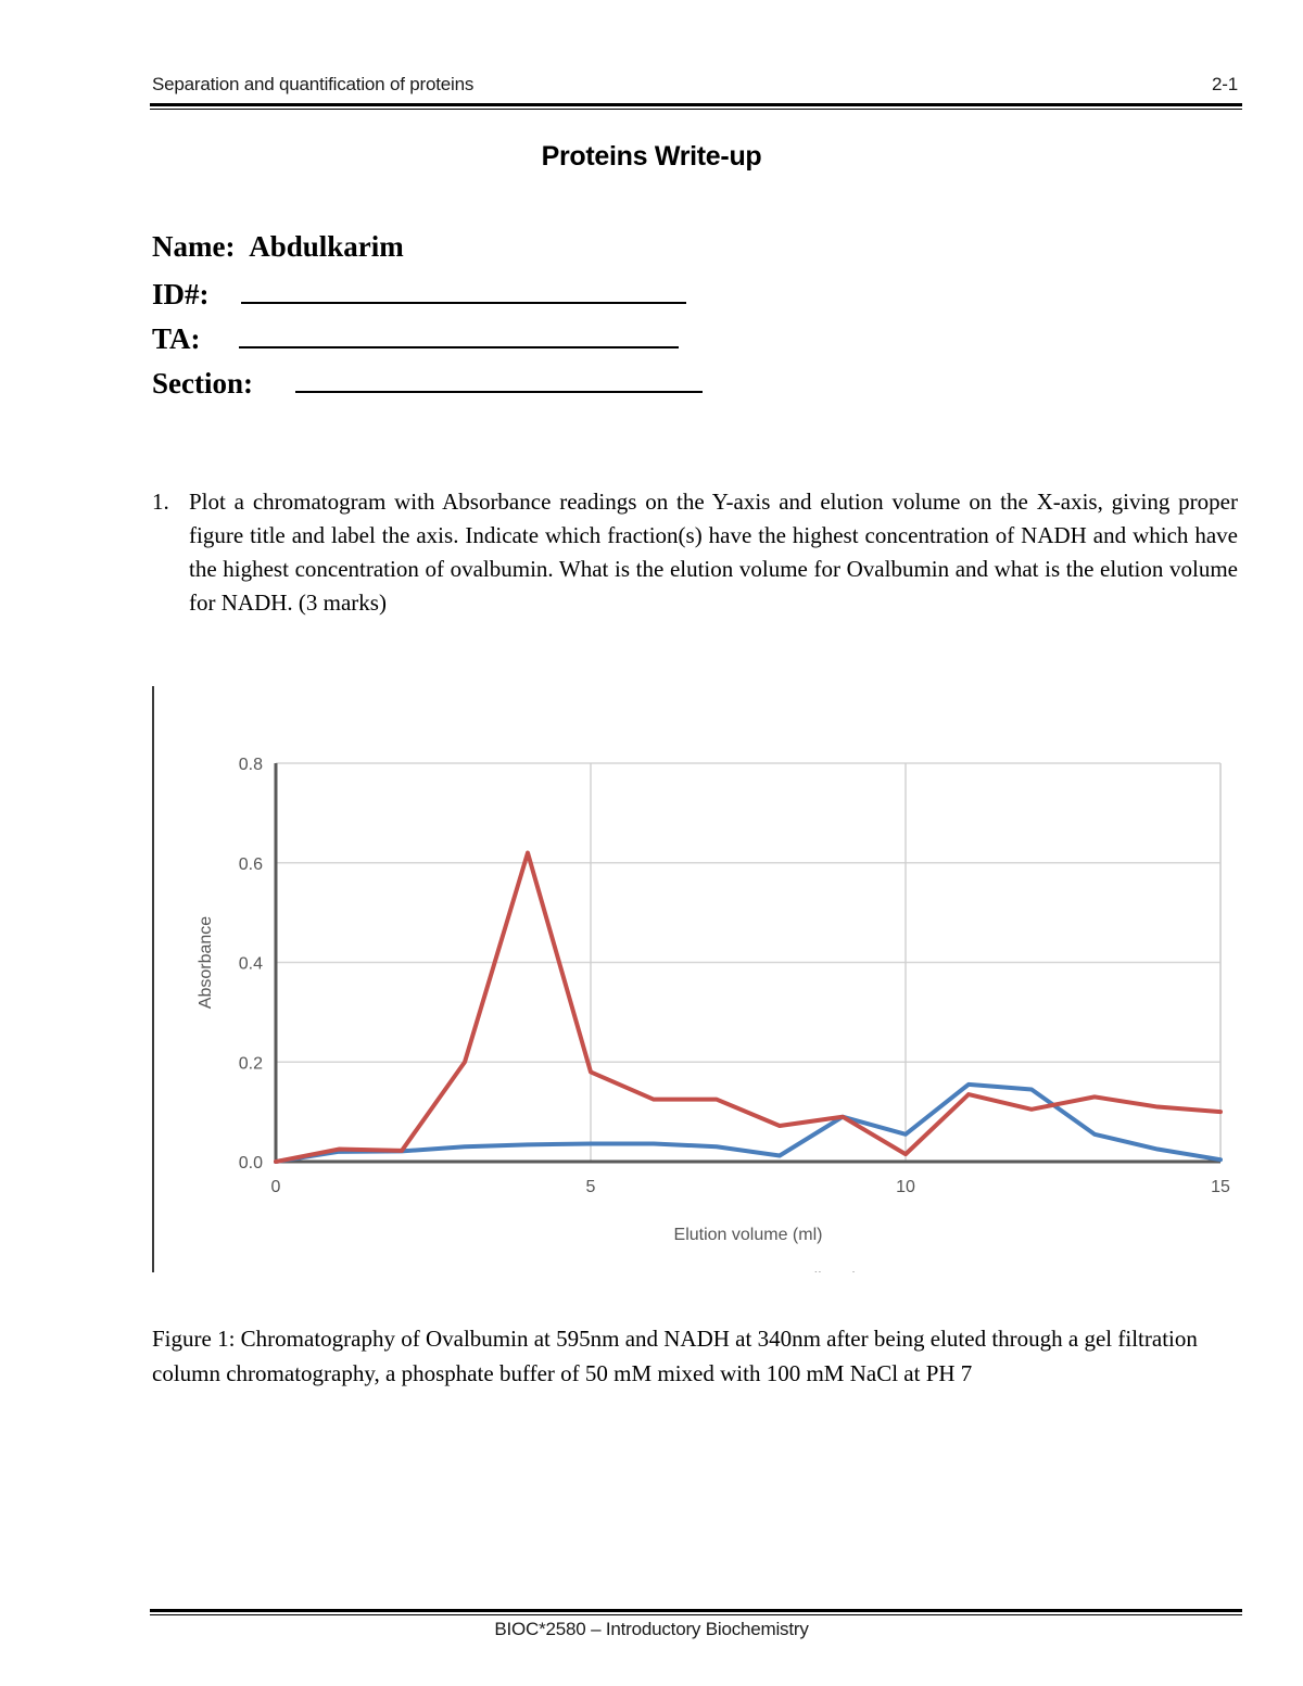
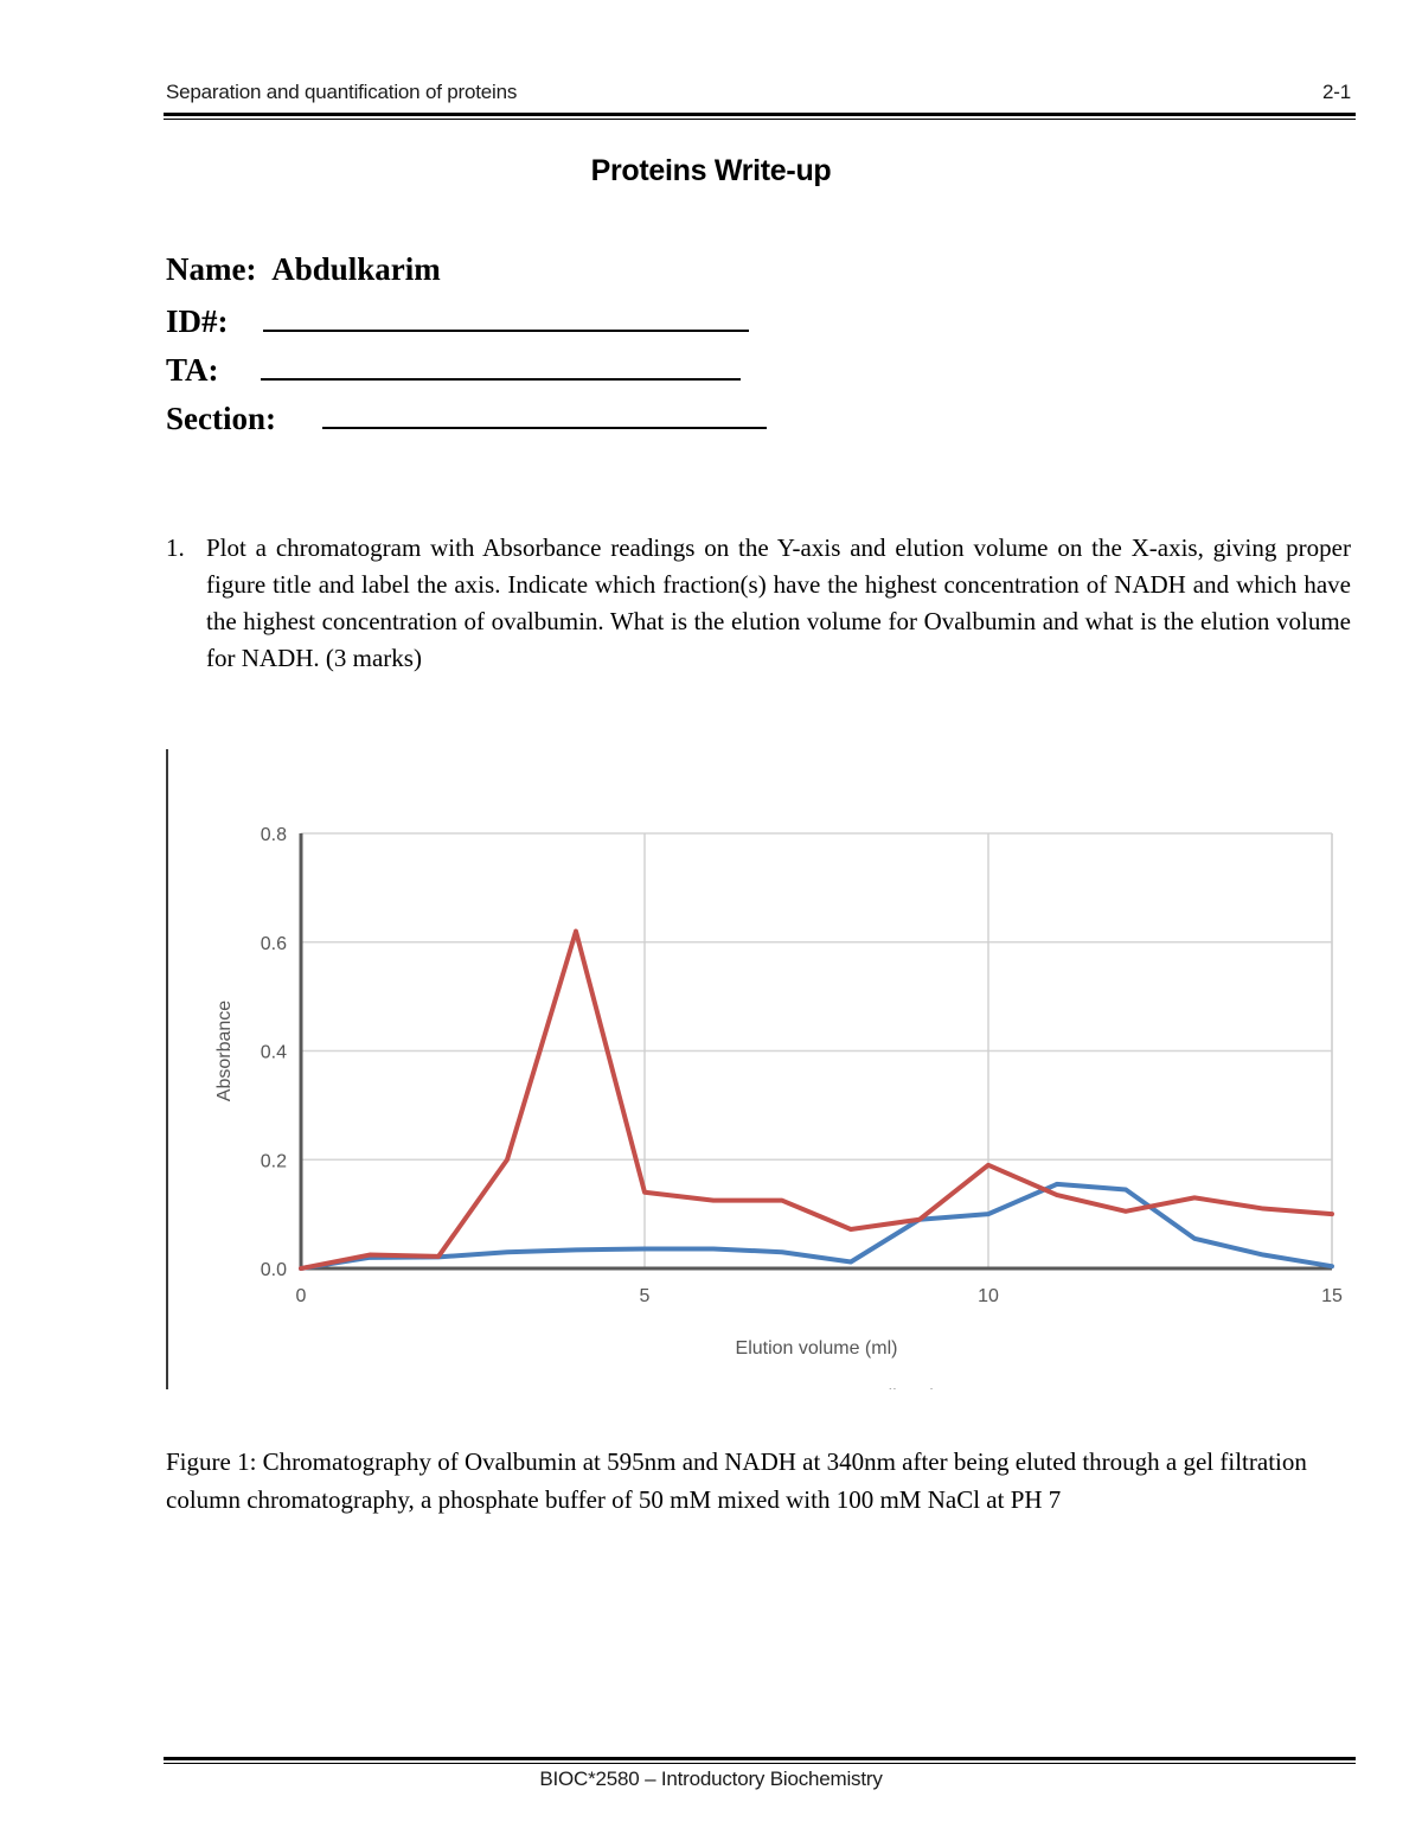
Ovalbumin at 595nm/5: 0.18 -> 0.14
NADH at 340nm/10: 0.06 -> 0.10
Ovalbumin at 595nm/10: 0.01 -> 0.19
